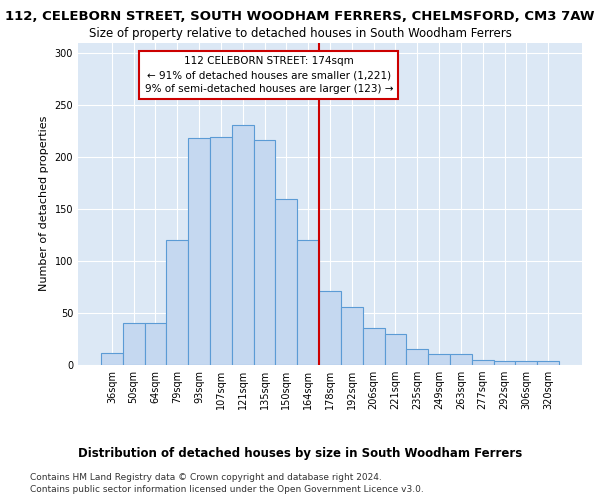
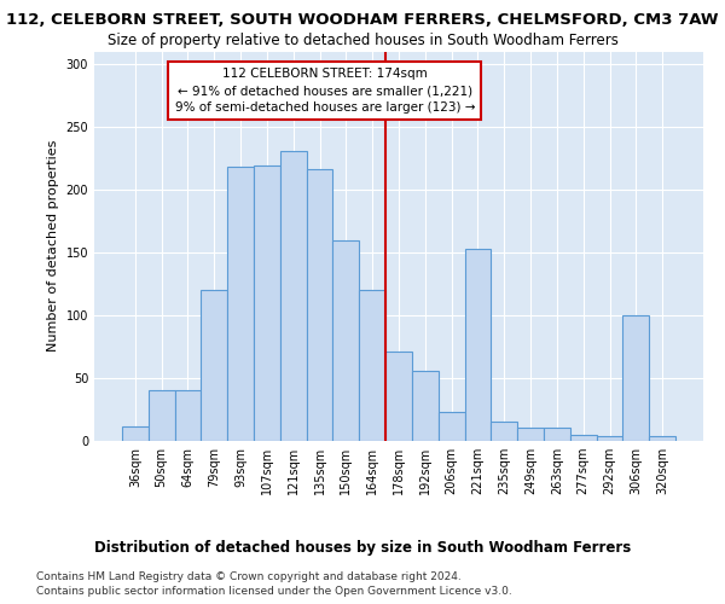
206sqm: 36 -> 23
221sqm: 30 -> 153
306sqm: 4 -> 100
